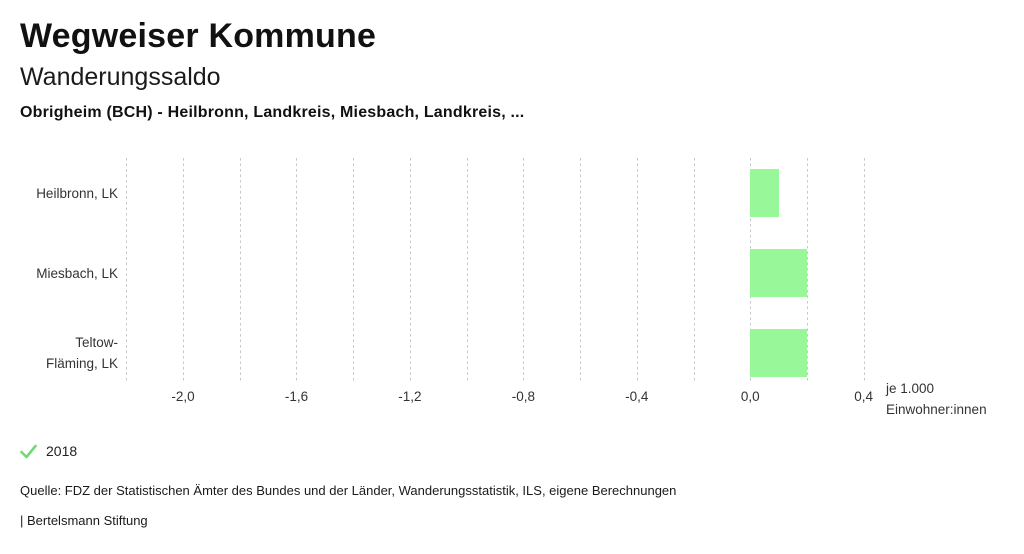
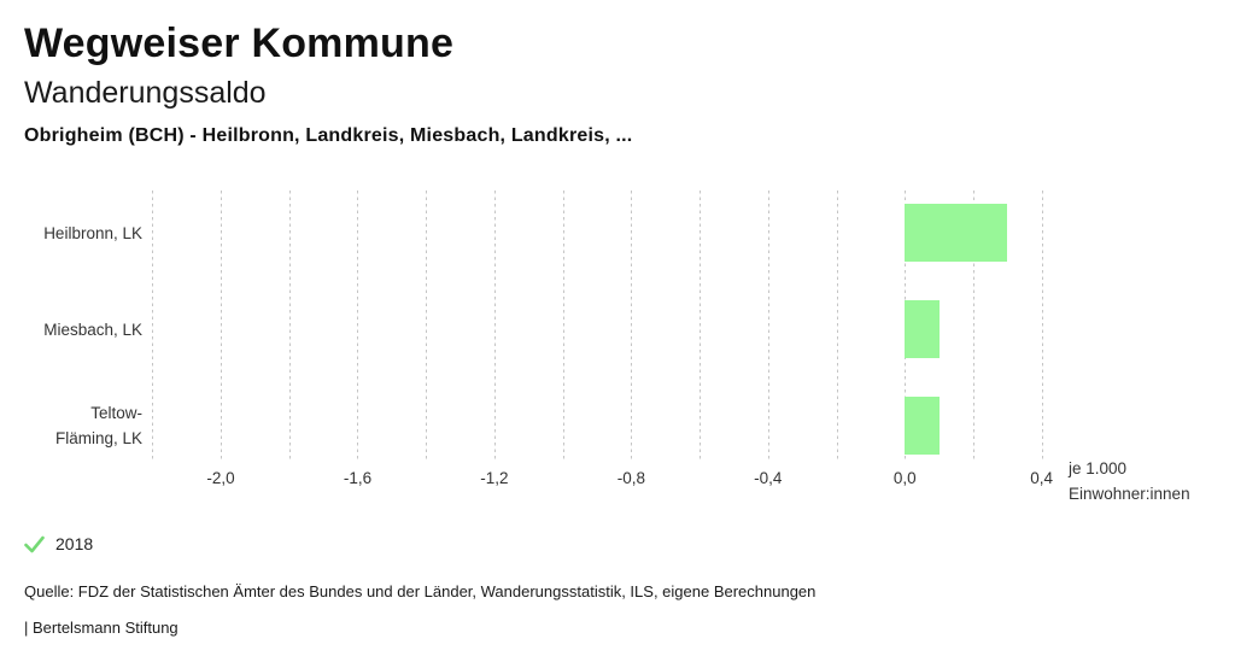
Heilbronn, LK: 0,1 -> 0,3
Miesbach, LK: 0,2 -> 0,1
Teltow-Fläming, LK: 0,2 -> 0,1
